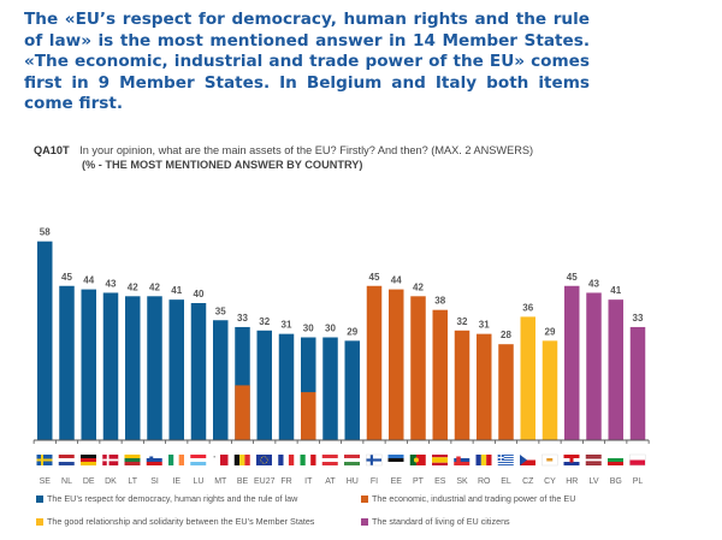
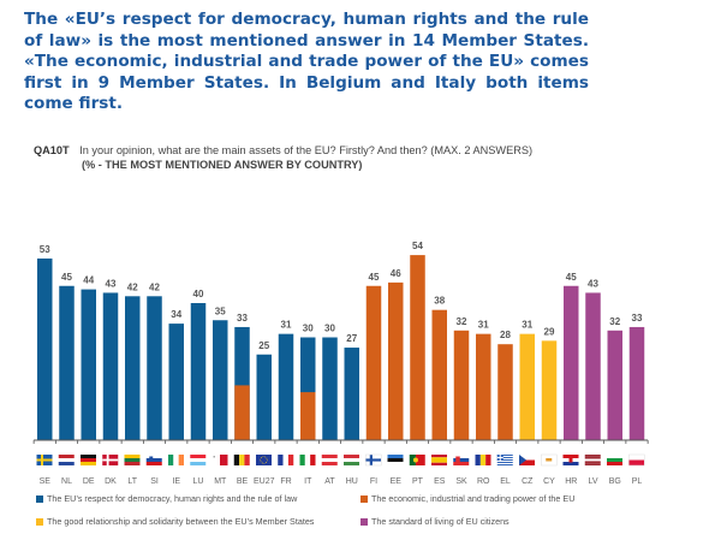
SE: 58 -> 53
IE: 41 -> 34
EU27: 32 -> 25
HU: 29 -> 27
EE: 44 -> 46
PT: 42 -> 54
CZ: 36 -> 31
BG: 41 -> 32
